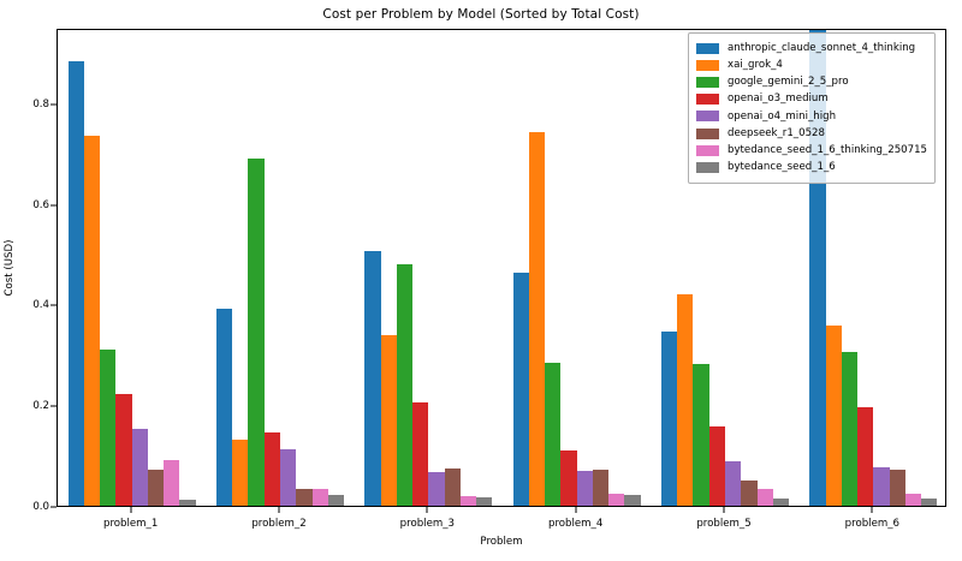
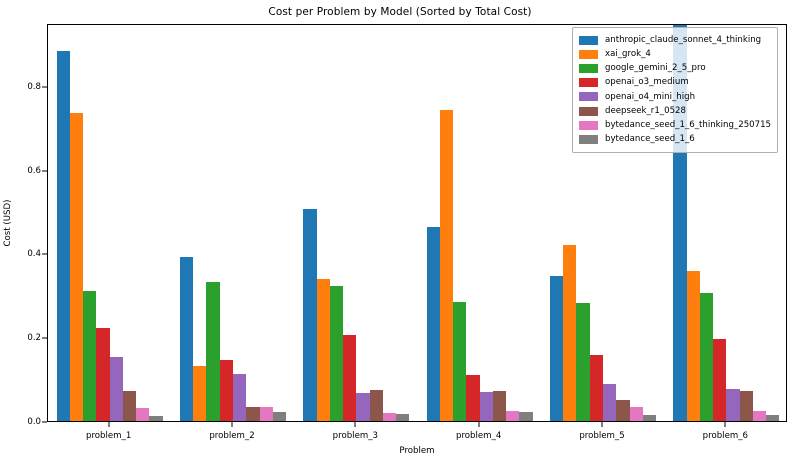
bytedance_seed_1_6_thinking_250715/problem_1: 0.09 -> 0.03
google_gemini_2_5_pro/problem_2: 0.69 -> 0.33
google_gemini_2_5_pro/problem_3: 0.48 -> 0.32
